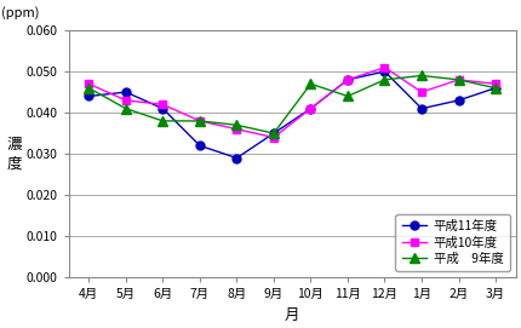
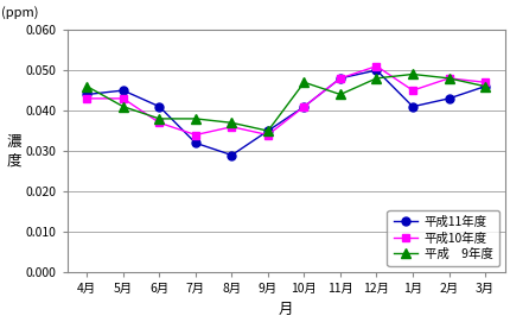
平成10年度/4月: 0.047 -> 0.043
平成10年度/6月: 0.042 -> 0.037
平成10年度/7月: 0.038 -> 0.034
